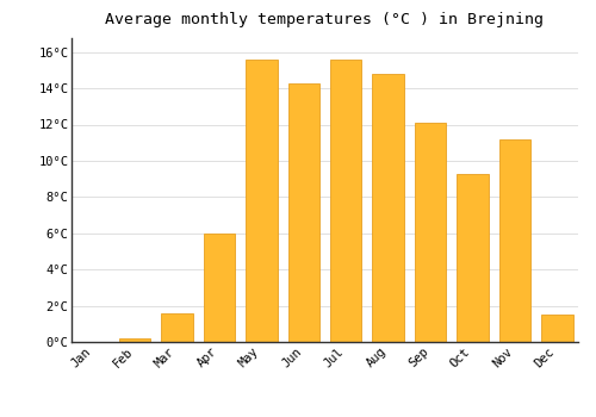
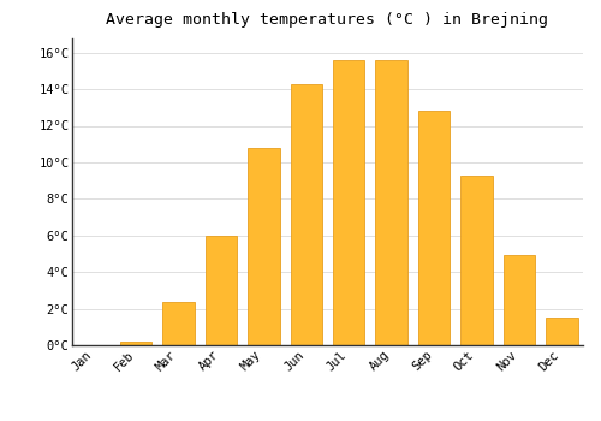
Mar: 1.6°C -> 2.4°C
May: 15.6°C -> 10.8°C
Aug: 14.8°C -> 15.6°C
Sep: 12.1°C -> 12.8°C
Nov: 11.2°C -> 4.9°C
